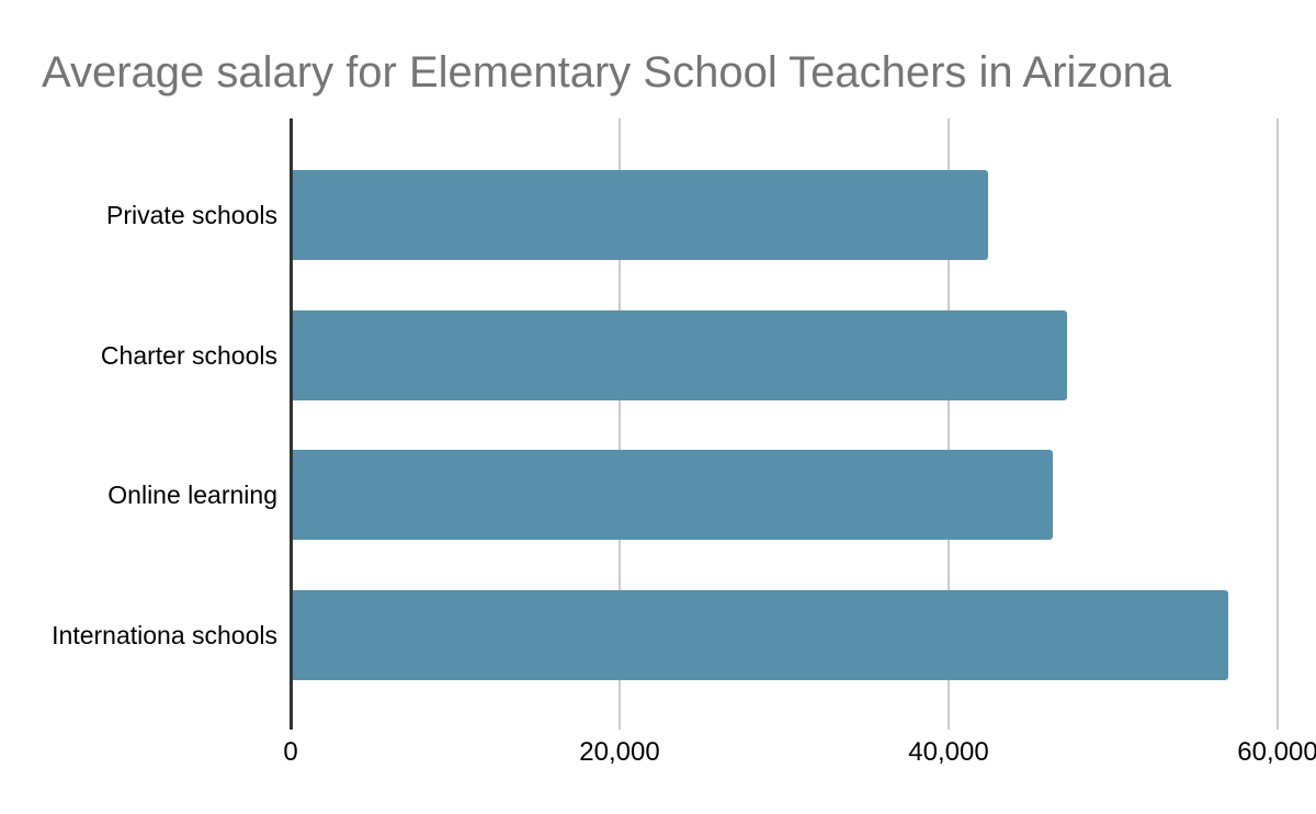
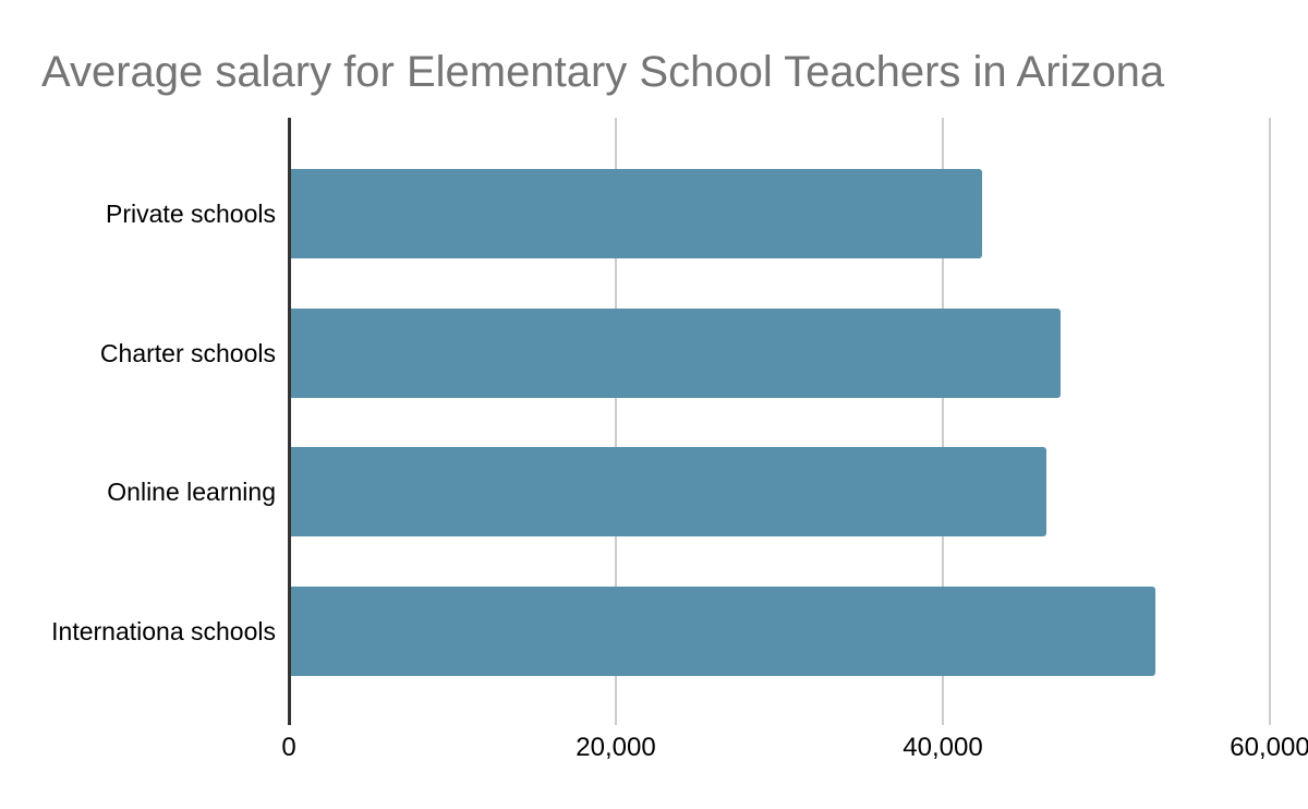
Internationa schools: 57000 -> 53000
